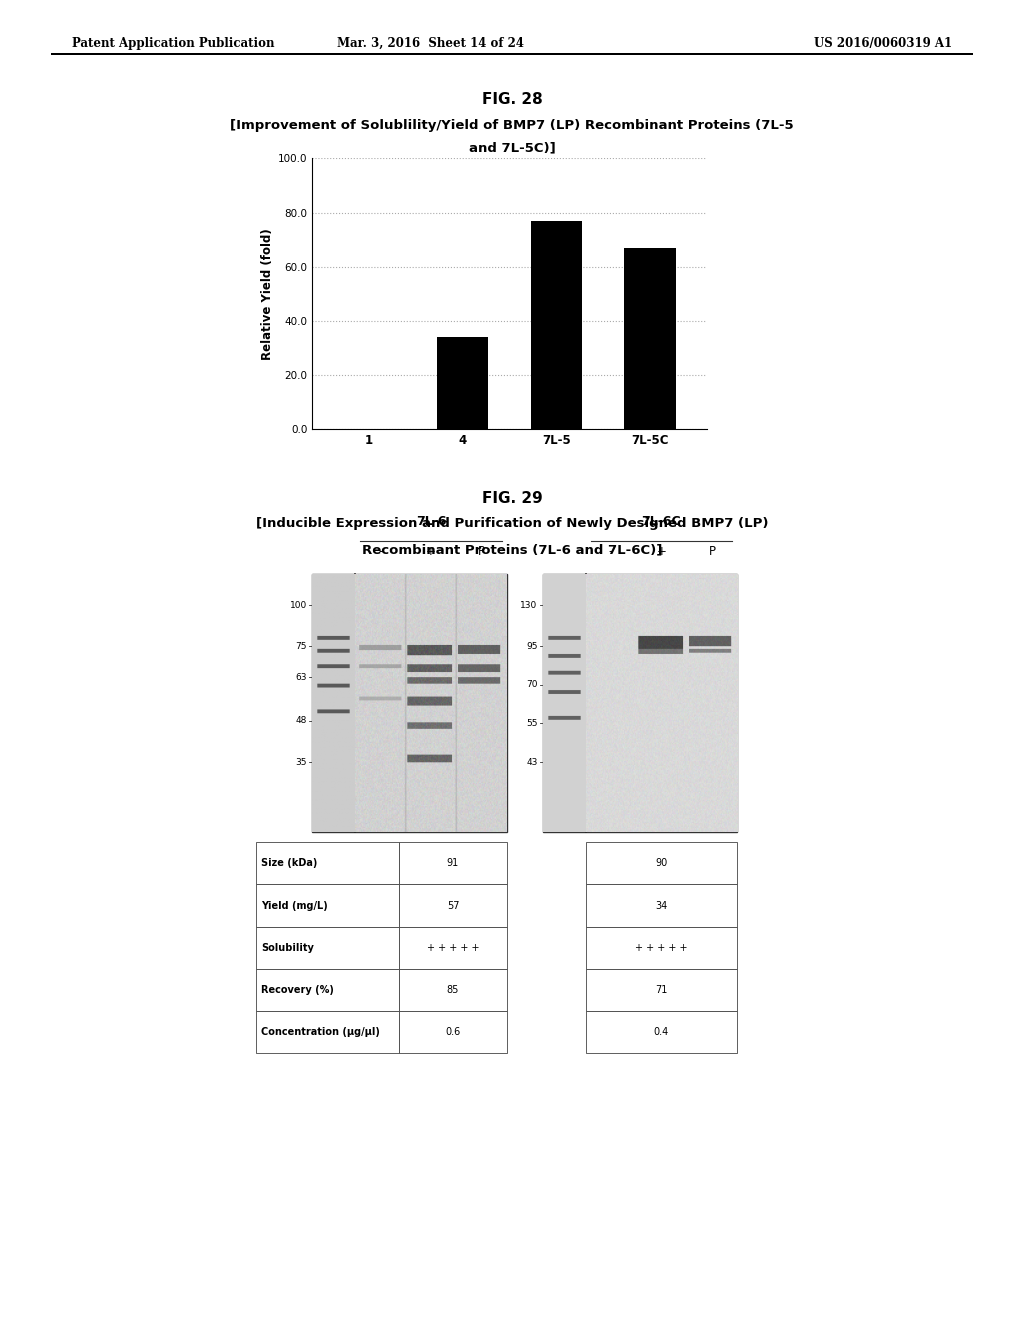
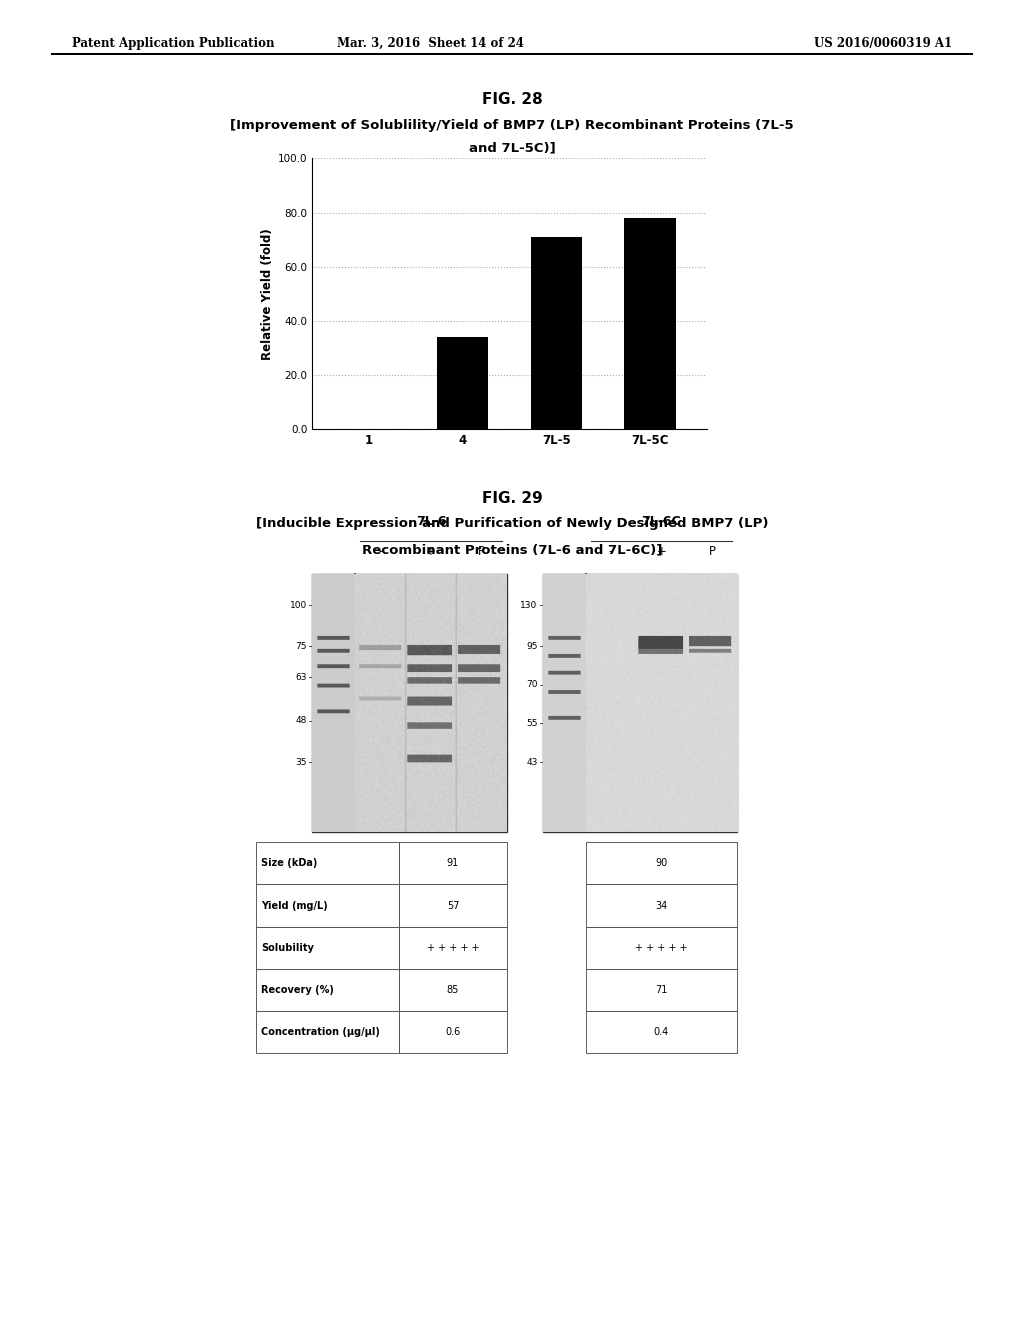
7L-5: 77 -> 71
7L-5C: 67 -> 78
